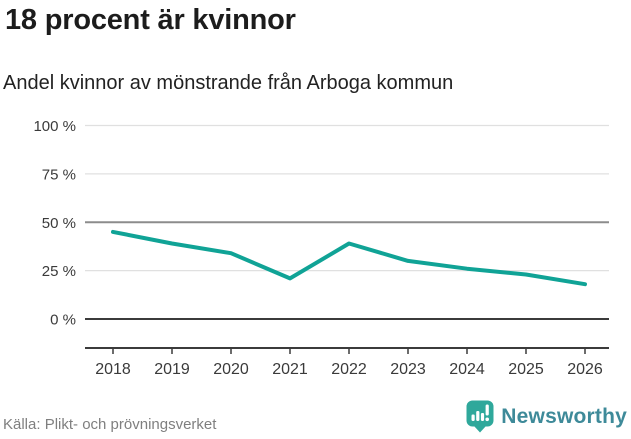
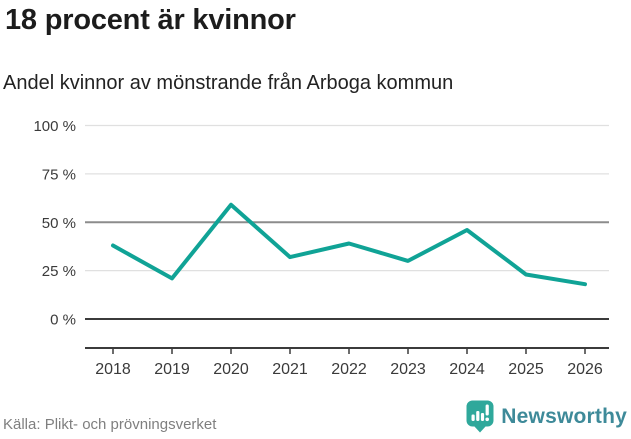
2018: 45% -> 38%
2019: 39% -> 21%
2020: 34% -> 59%
2021: 21% -> 32%
2024: 26% -> 46%
